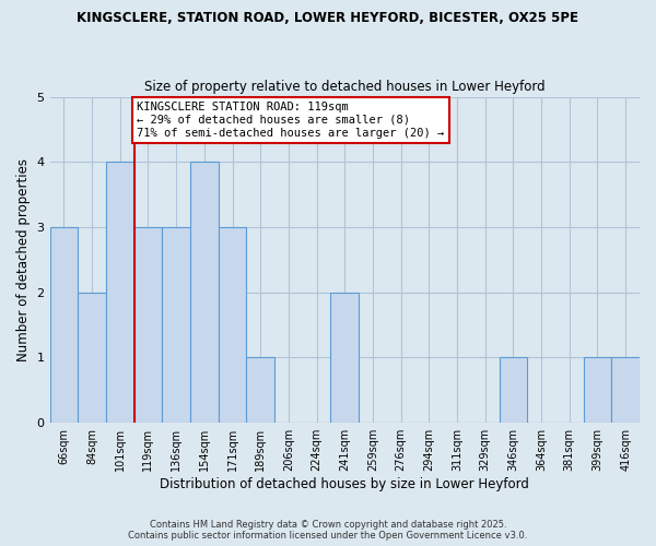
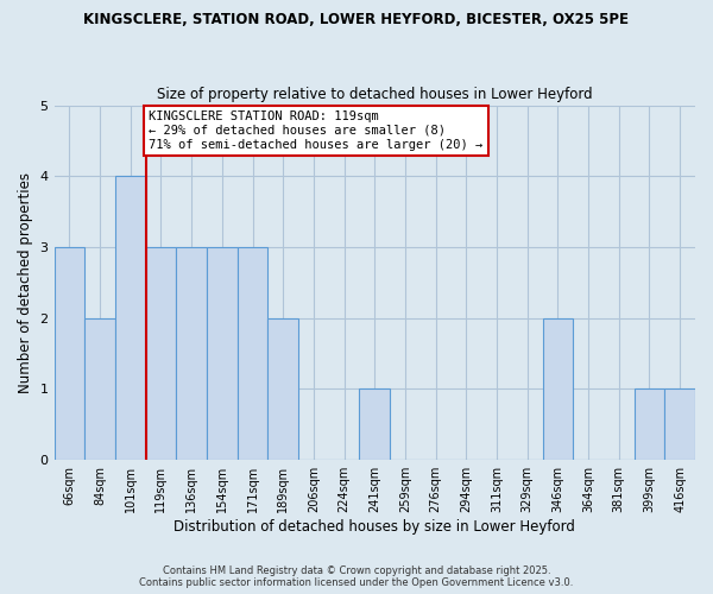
154sqm: 4 -> 3
189sqm: 1 -> 2
241sqm: 2 -> 1
346sqm: 1 -> 2
